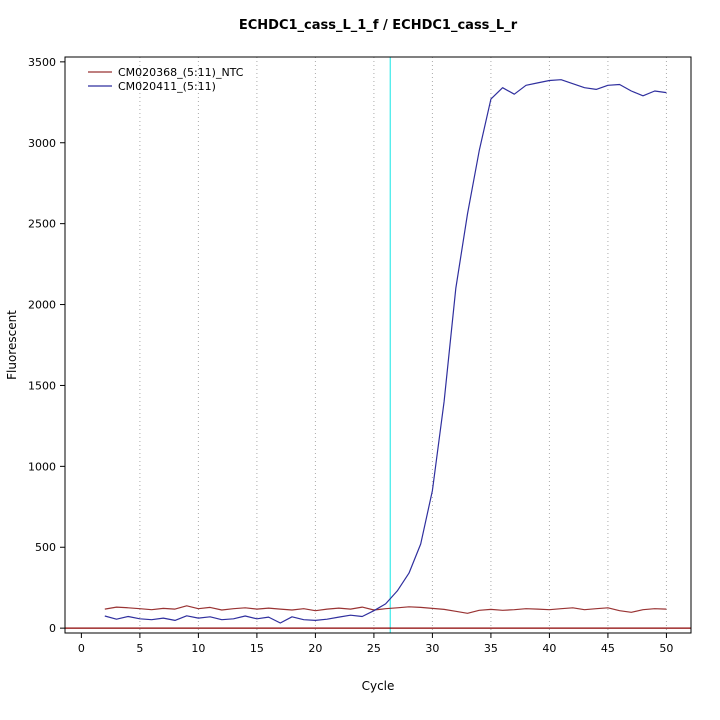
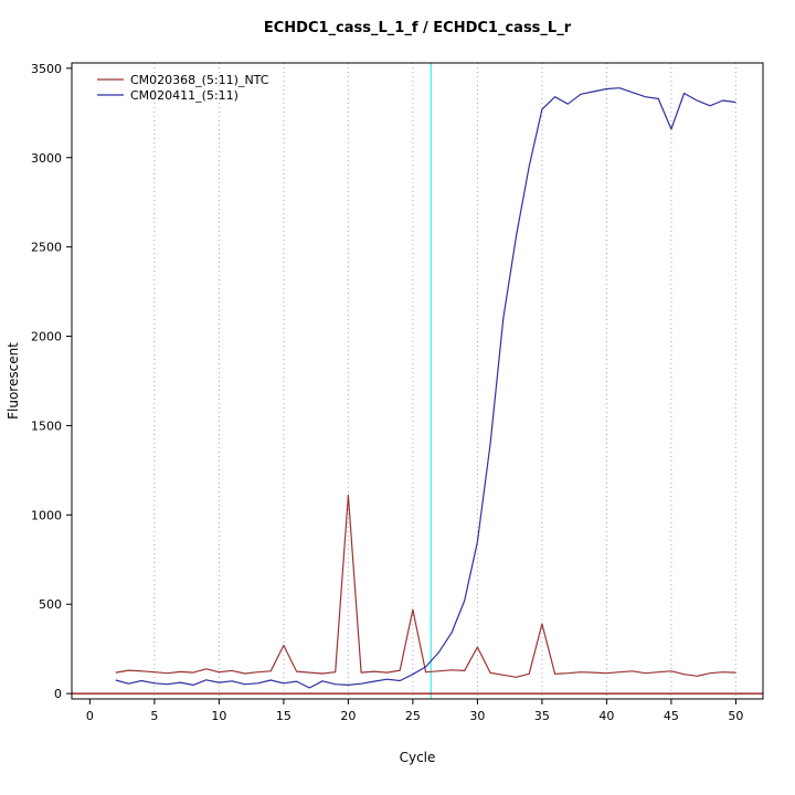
CM020368_(5:11)_NTC/15: 120 -> 270
CM020368_(5:11)_NTC/20: 110 -> 1110
CM020368_(5:11)_NTC/25: 110 -> 470
CM020368_(5:11)_NTC/30: 120 -> 260
CM020368_(5:11)_NTC/35: 120 -> 390
CM020411_(5:11)/45: 3360 -> 3160
